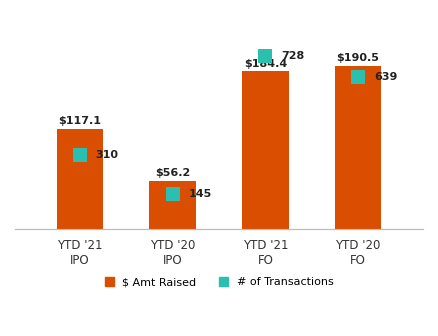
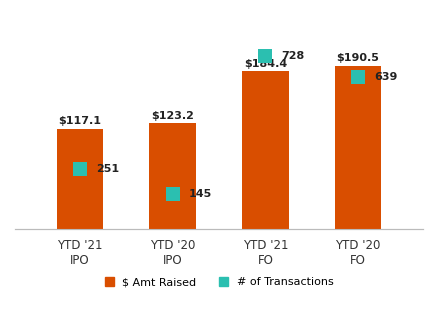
# of Transactions/YTD '21 IPO: 310 -> 251
$ Amt Raised/YTD '20 IPO: $56.2 -> $123.2
